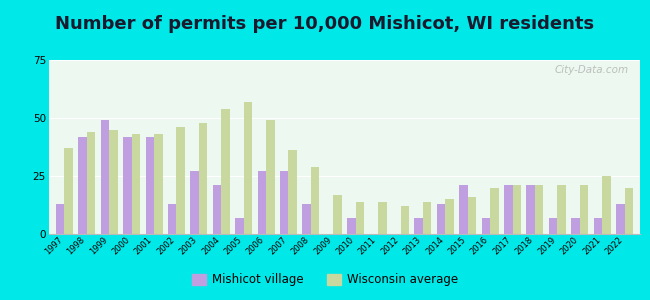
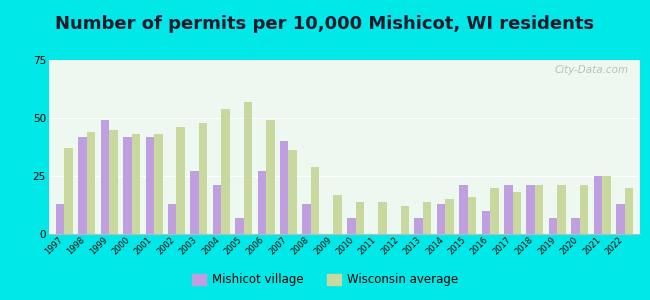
Mishicot village/2007: 27 -> 40
Mishicot village/2016: 7 -> 10
Wisconsin average/2017: 21 -> 18
Mishicot village/2021: 7 -> 25
